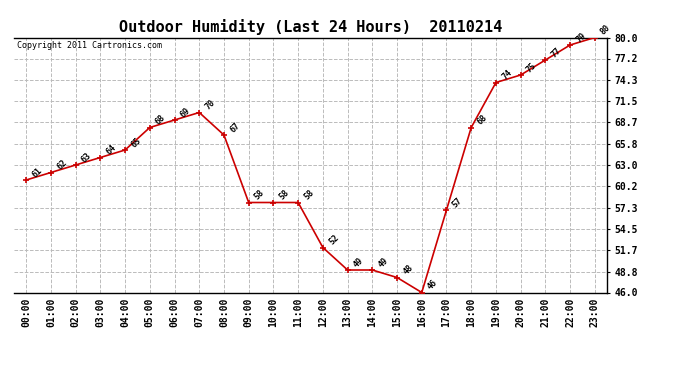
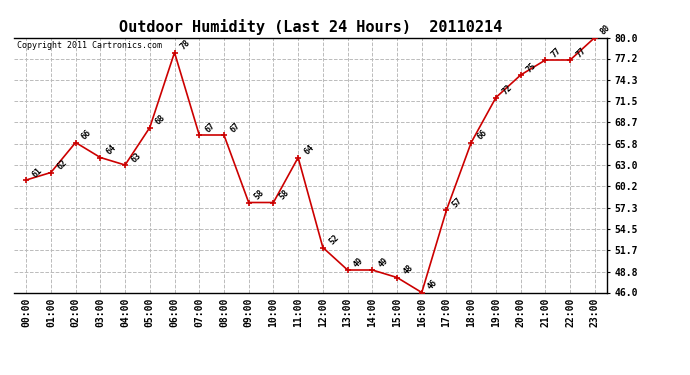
02:00: 63 -> 66
04:00: 65 -> 63
06:00: 69 -> 78
07:00: 70 -> 67
11:00: 58 -> 64
18:00: 68 -> 66
19:00: 74 -> 72
22:00: 79 -> 77
